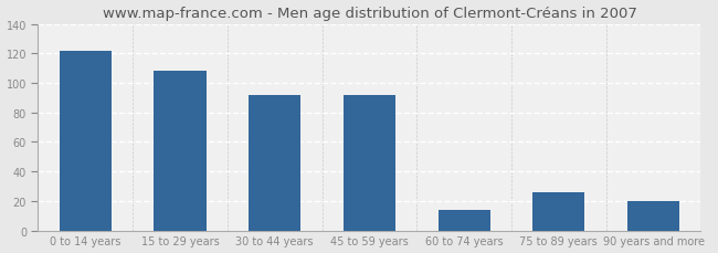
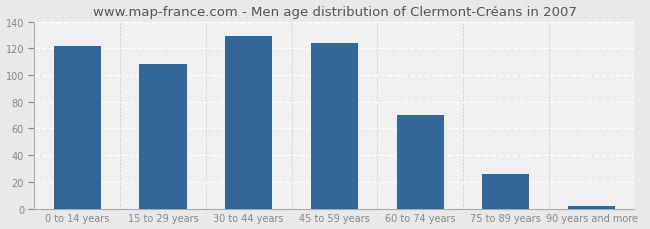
30 to 44 years: 92 -> 129
45 to 59 years: 92 -> 124
60 to 74 years: 14 -> 70
90 years and more: 20 -> 2
